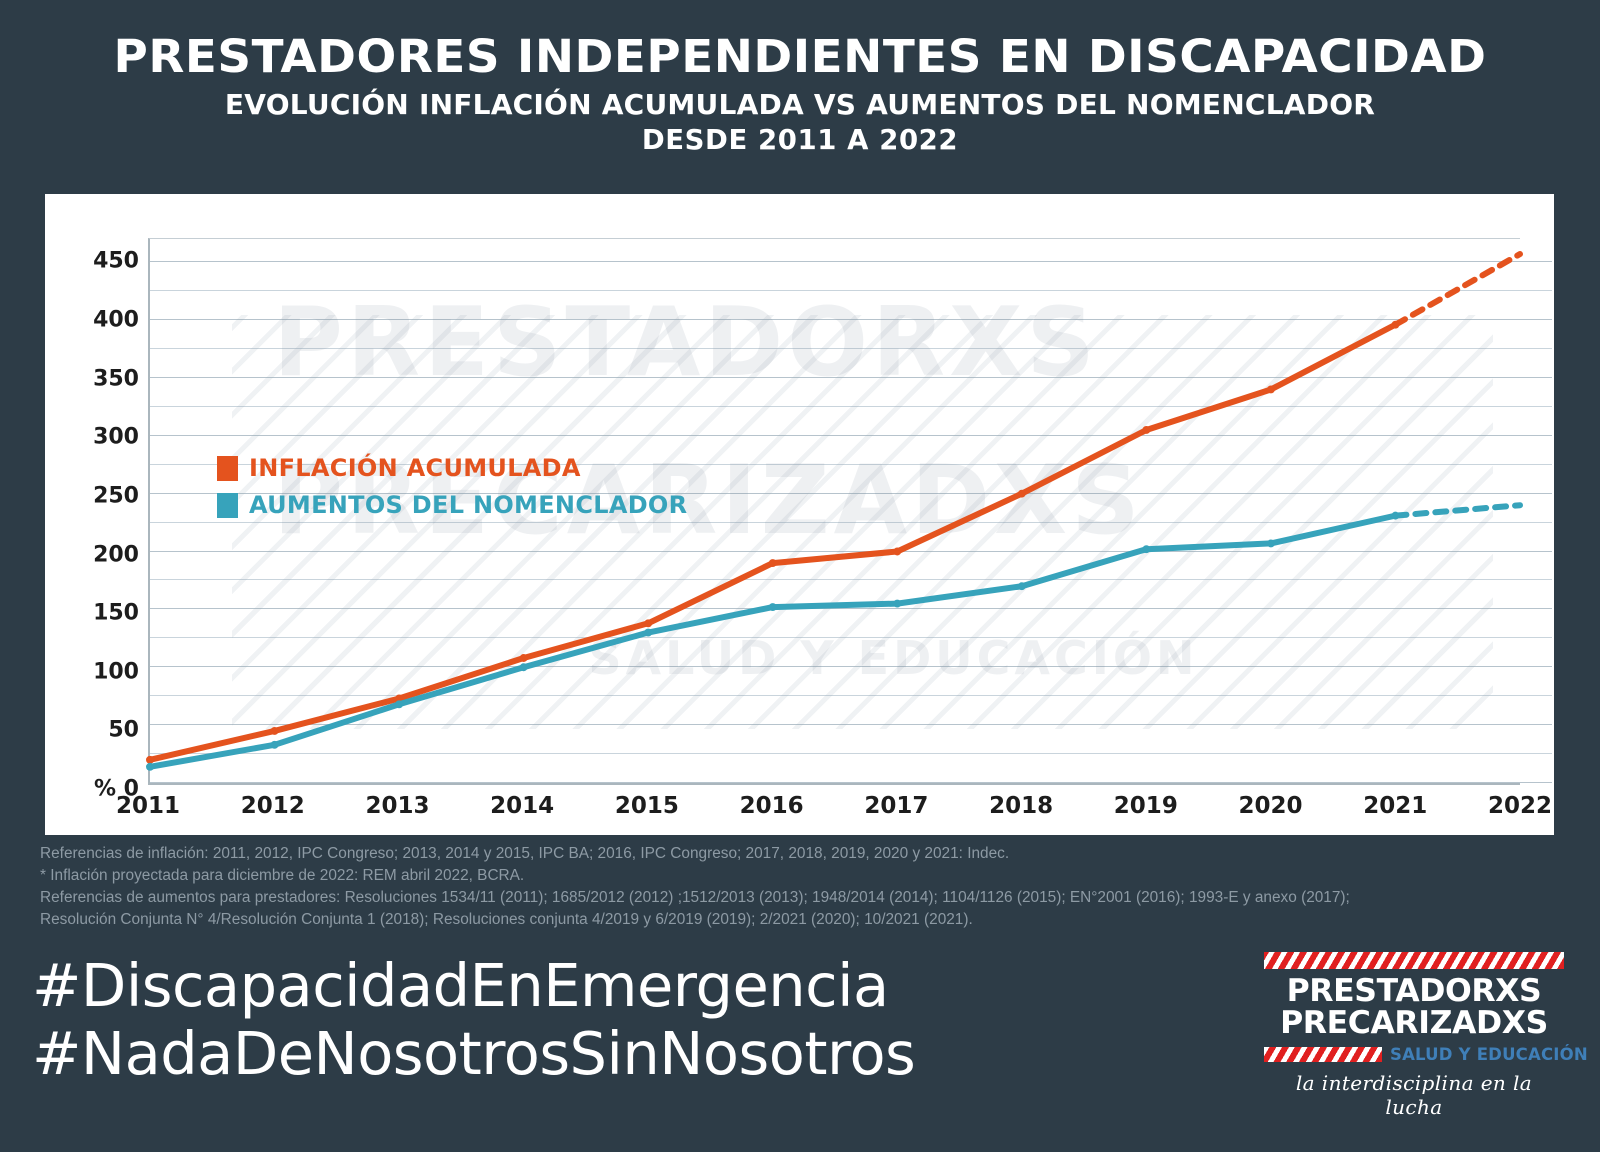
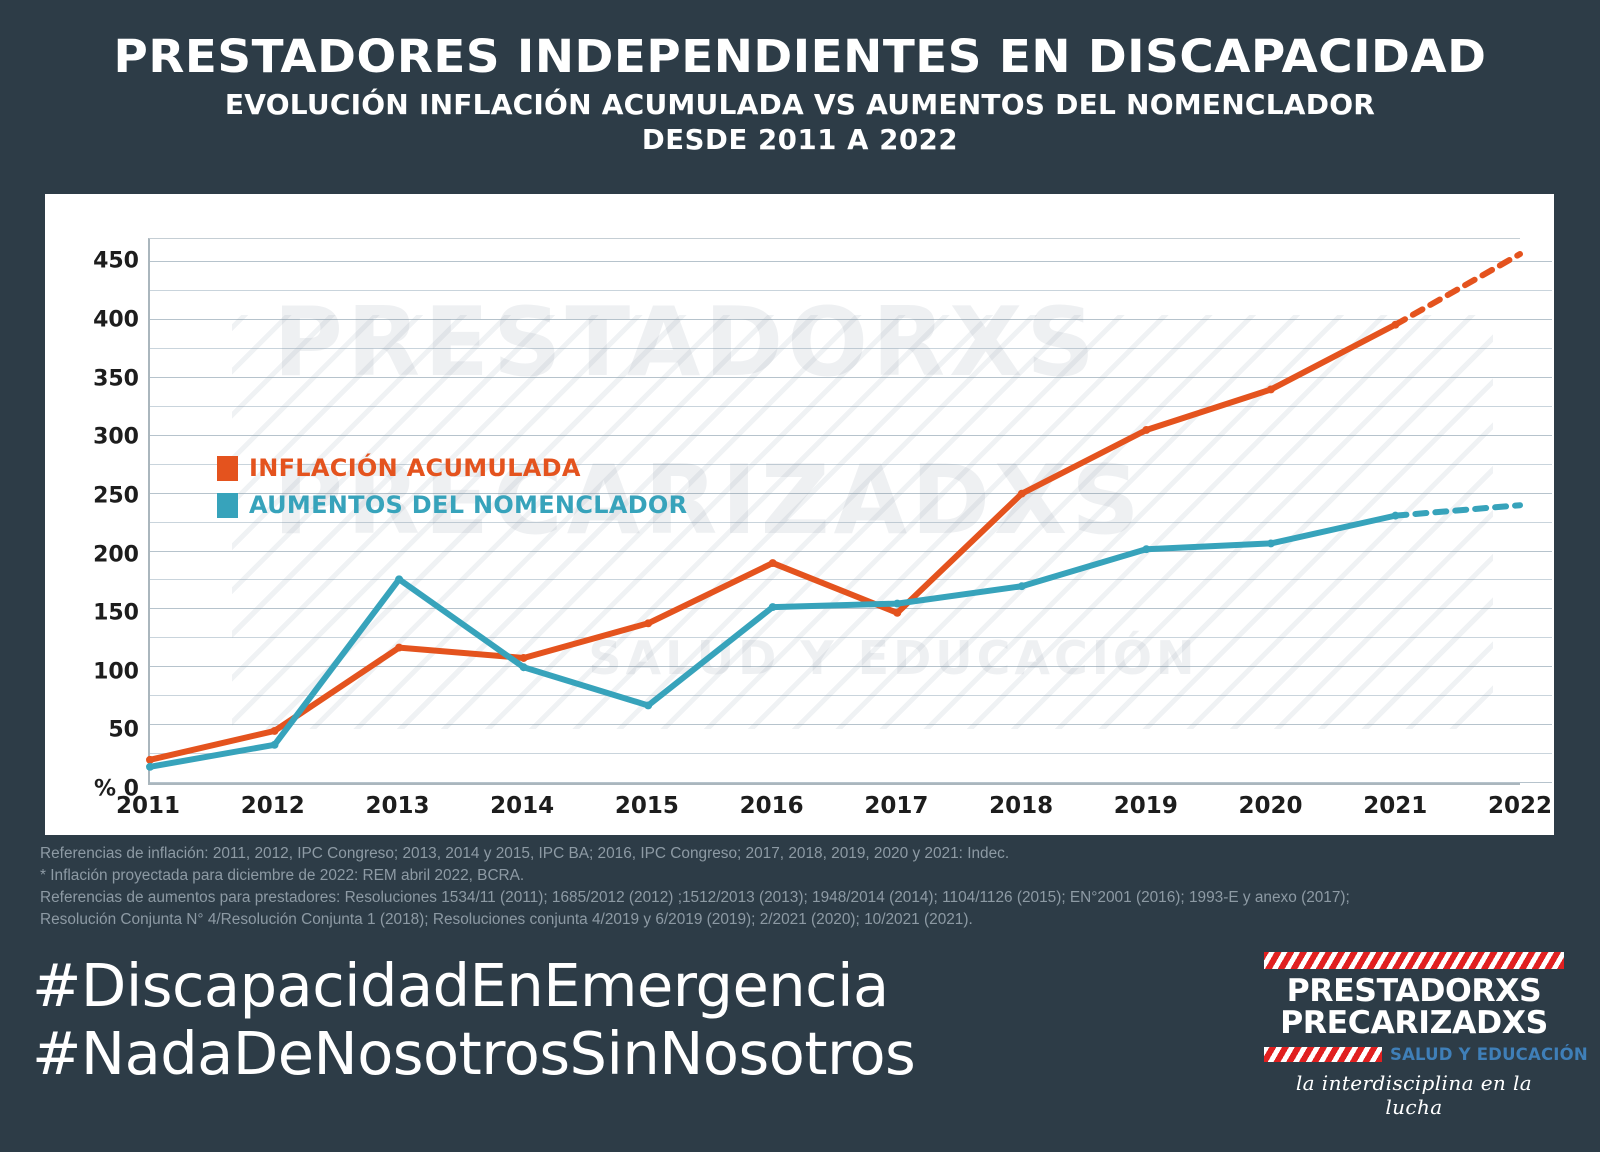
INFLACIÓN ACUMULADA/2013: 73 -> 117
AUMENTOS DEL NOMENCLADOR/2013: 68 -> 176
AUMENTOS DEL NOMENCLADOR/2015: 130 -> 67
INFLACIÓN ACUMULADA/2017: 200 -> 147
